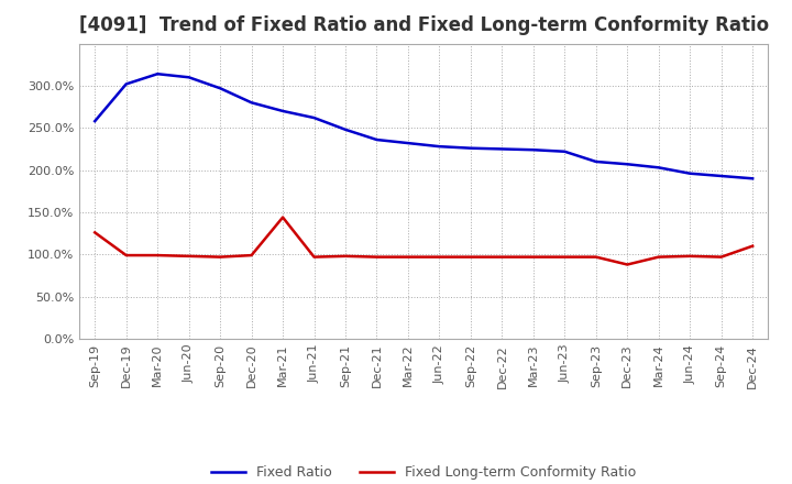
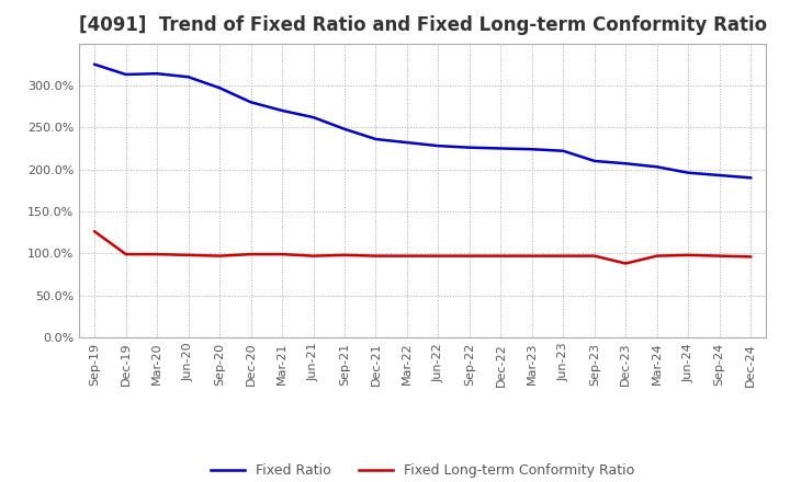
Fixed Ratio/Sep-19: 258% -> 325%
Fixed Ratio/Dec-19: 302% -> 313%
Fixed Long-term Conformity Ratio/Mar-21: 144% -> 99%
Fixed Long-term Conformity Ratio/Dec-24: 110% -> 96%
